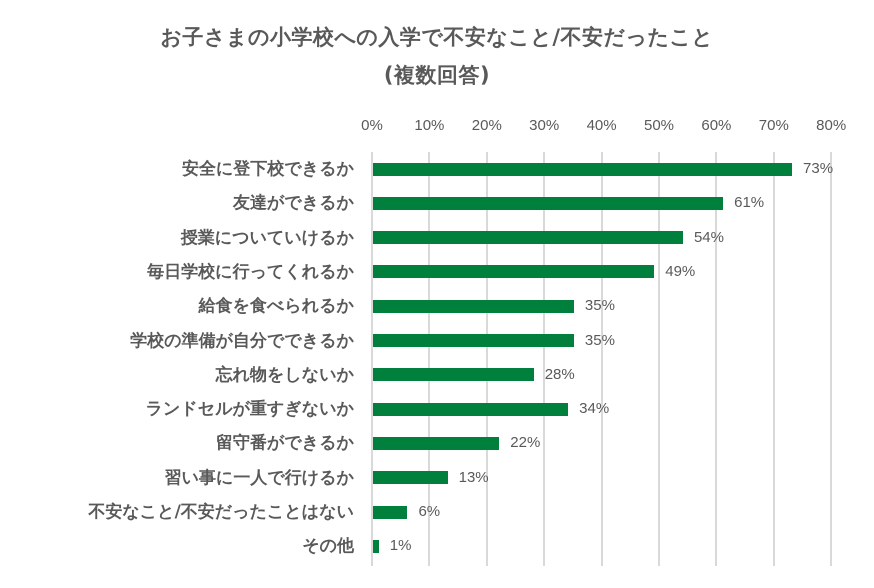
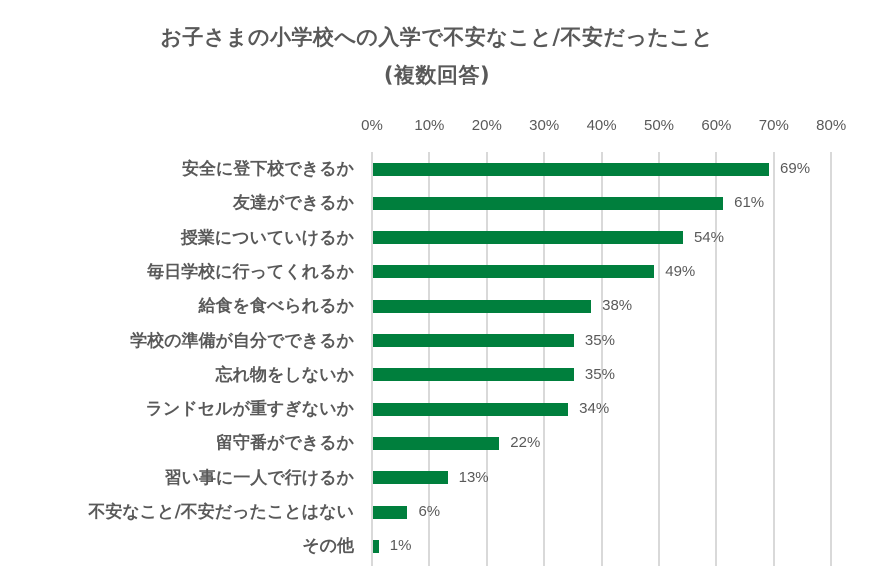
安全に登下校できるか: 73% -> 69%
給食を食べられるか: 35% -> 38%
忘れ物をしないか: 28% -> 35%
